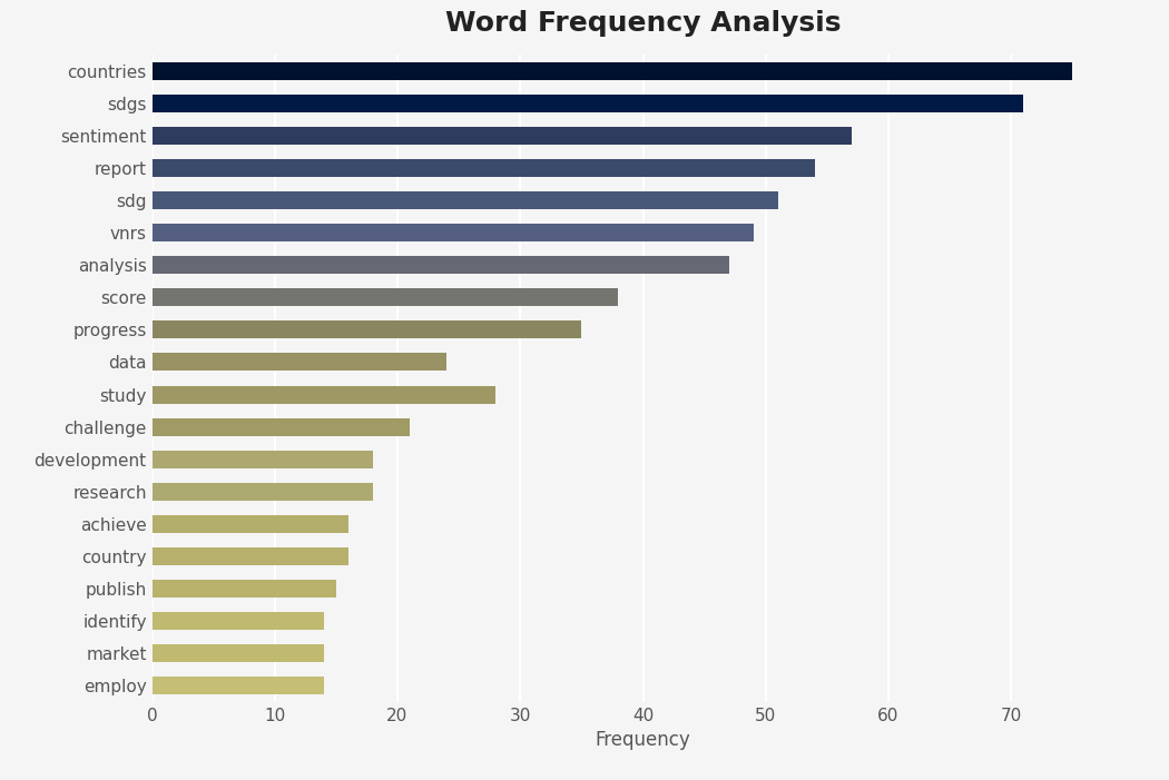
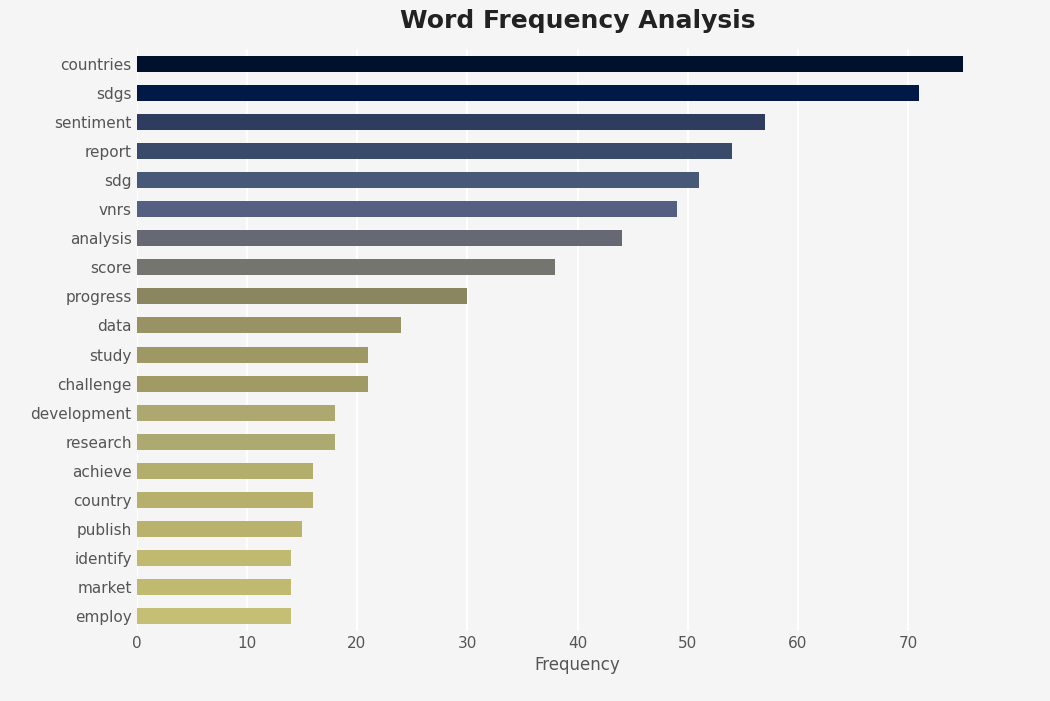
analysis: 47 -> 44
progress: 35 -> 30
study: 28 -> 21
